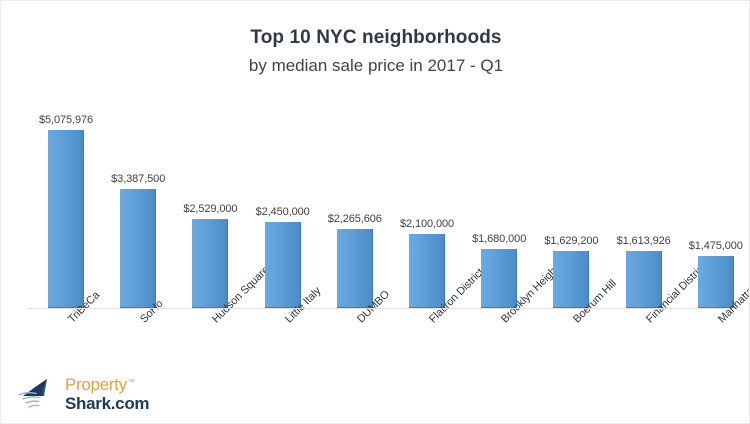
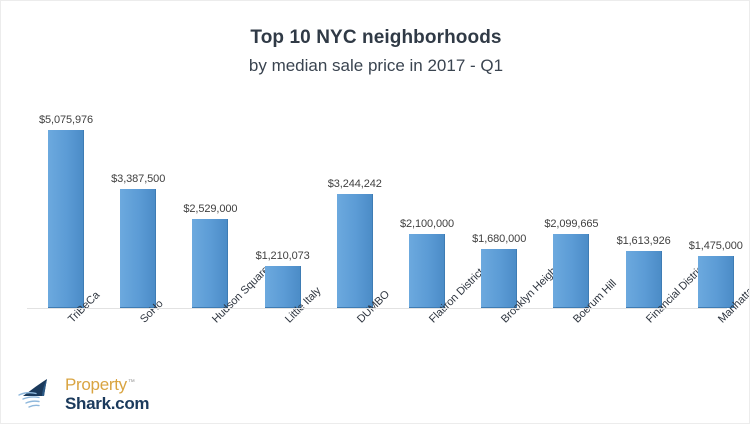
Little Italy: $2,450,000 -> $1,210,073
DUMBO: $2,265,606 -> $3,244,242
Boerum Hill: $1,629,200 -> $2,099,665
